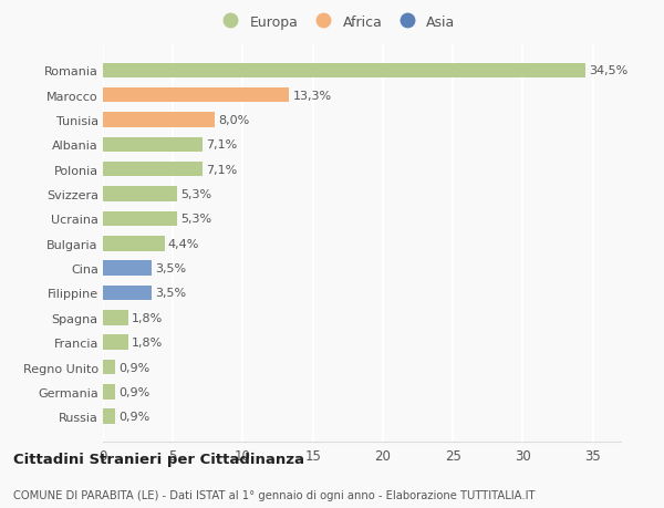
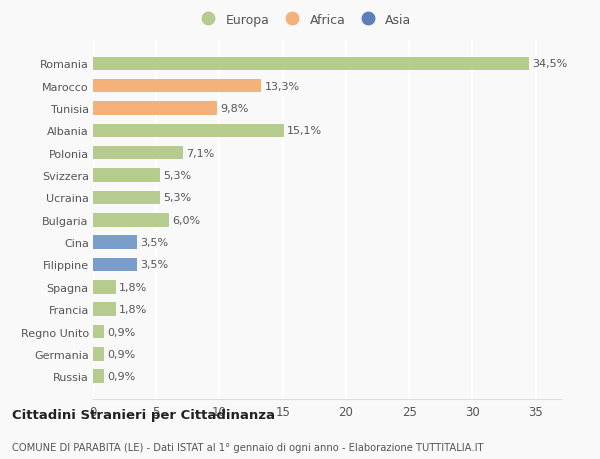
Tunisia: 8,0% -> 9,8%
Albania: 7,1% -> 15,1%
Bulgaria: 4,4% -> 6,0%
